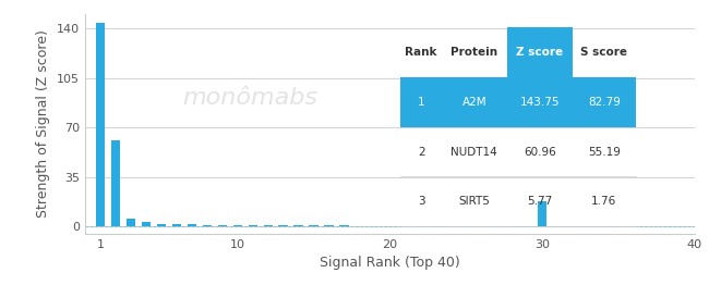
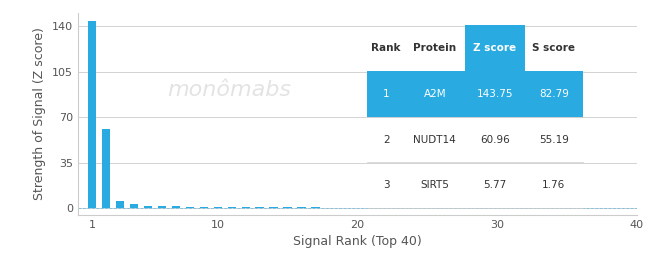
30: 18 -> 0
